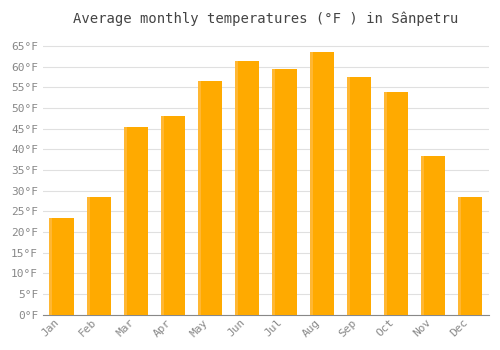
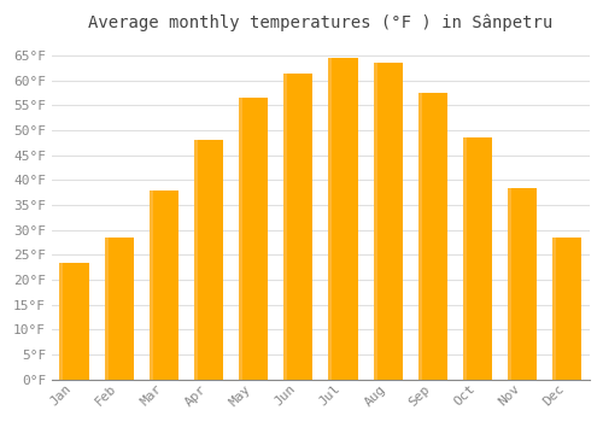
Mar: 45.5°F -> 38.0°F
Jul: 59.5°F -> 64.5°F
Oct: 54.0°F -> 48.5°F
